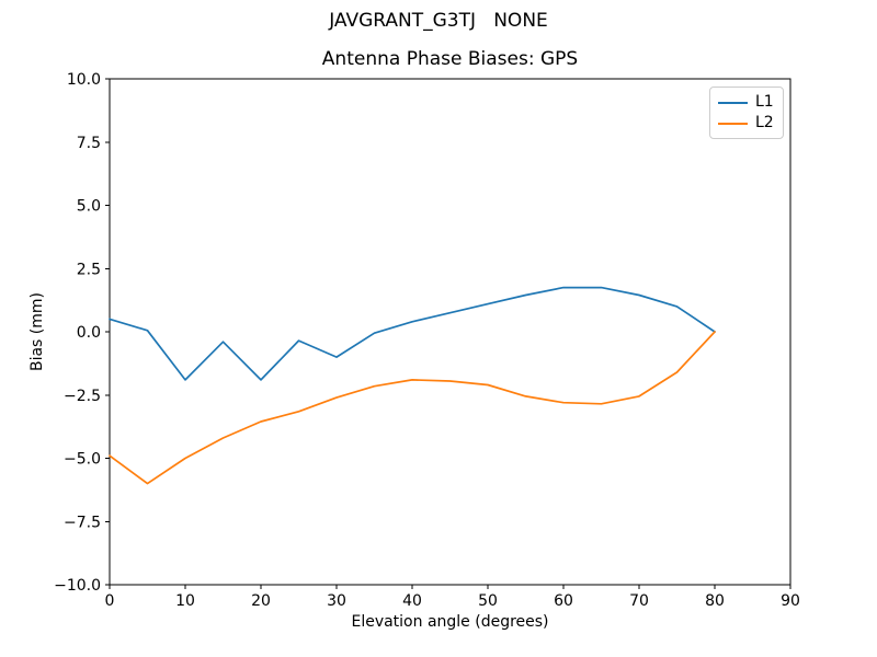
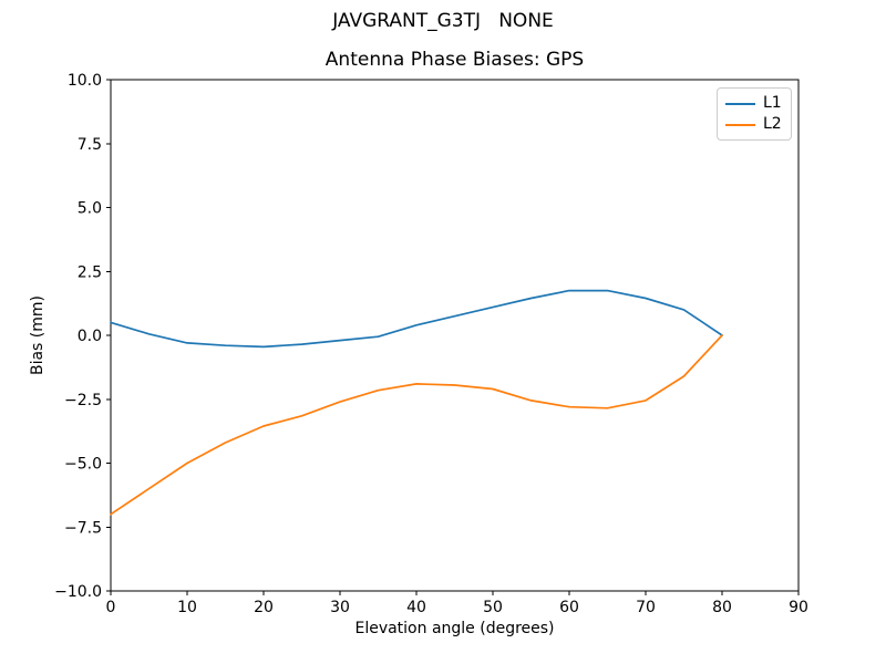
L2/0: -4.9 -> -7.0
L1/10: -1.9 -> -0.3
L1/20: -1.9 -> -0.5
L1/30: -1.0 -> -0.2
